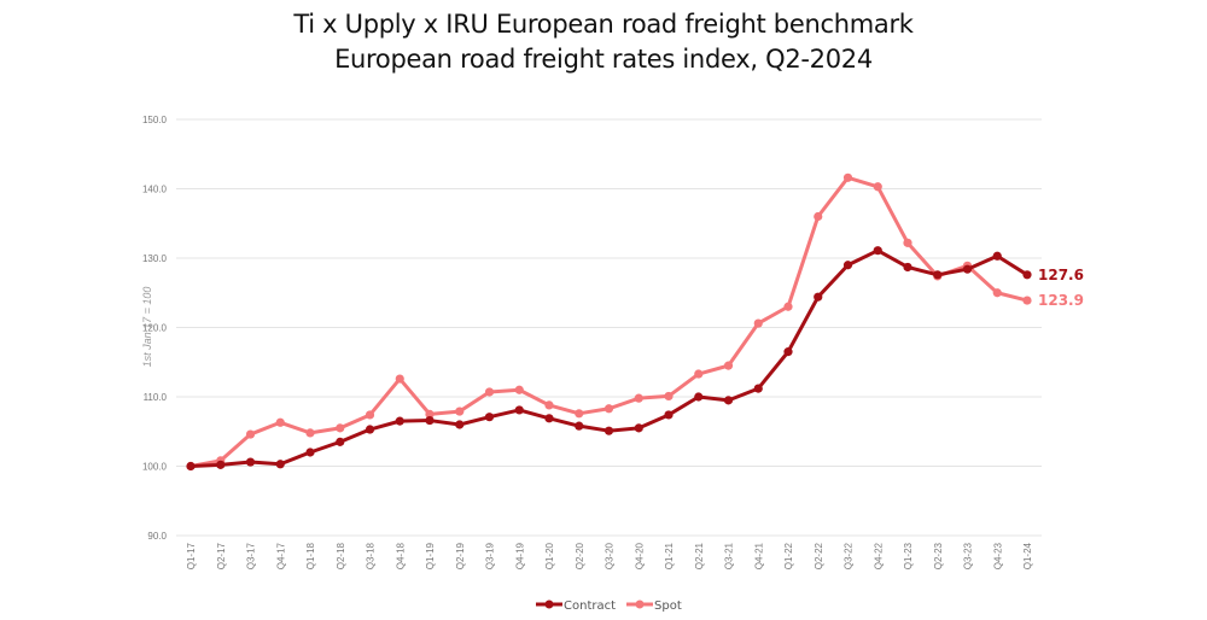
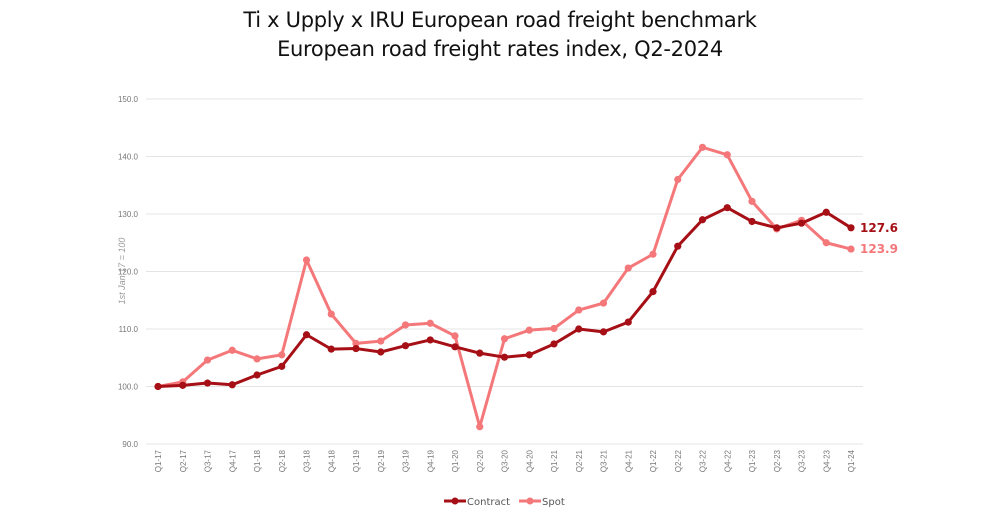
Contract/Q3-18: 105 -> 109
Spot/Q3-18: 107 -> 122
Spot/Q2-20: 108 -> 93
